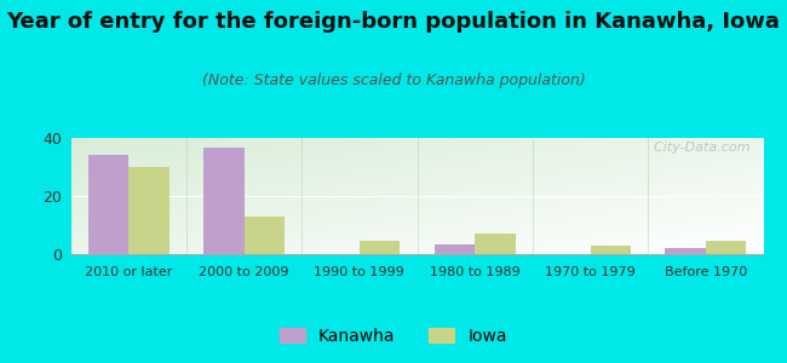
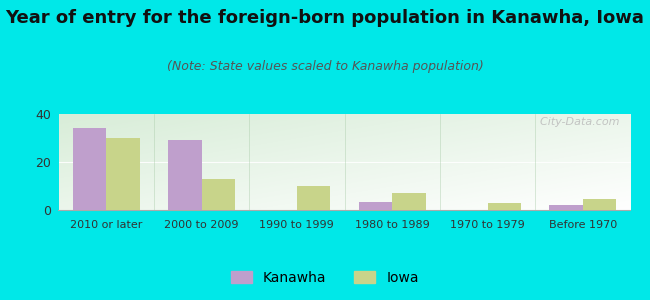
Kanawha/2000 to 2009: 36.5 -> 29.0
Iowa/1990 to 1999: 4.5 -> 10.0
